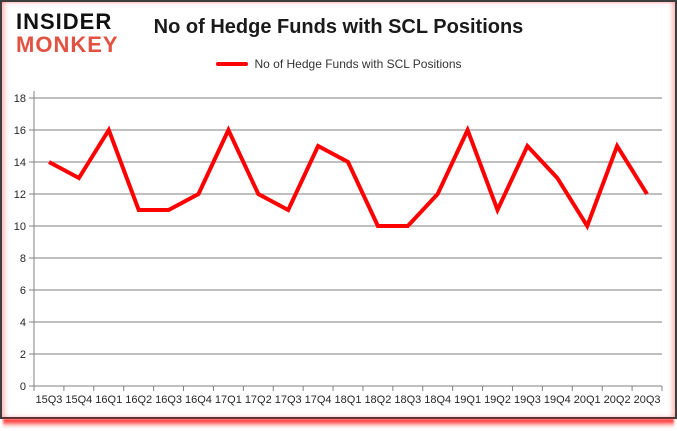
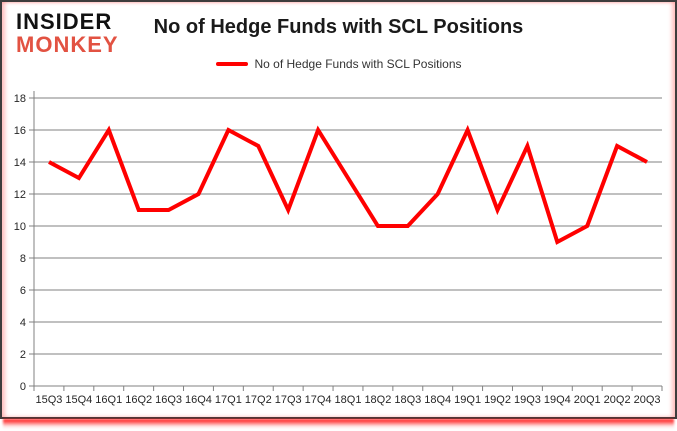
17Q2: 12 -> 15
17Q4: 15 -> 16
18Q1: 14 -> 13
19Q4: 13 -> 9
20Q3: 12 -> 14
